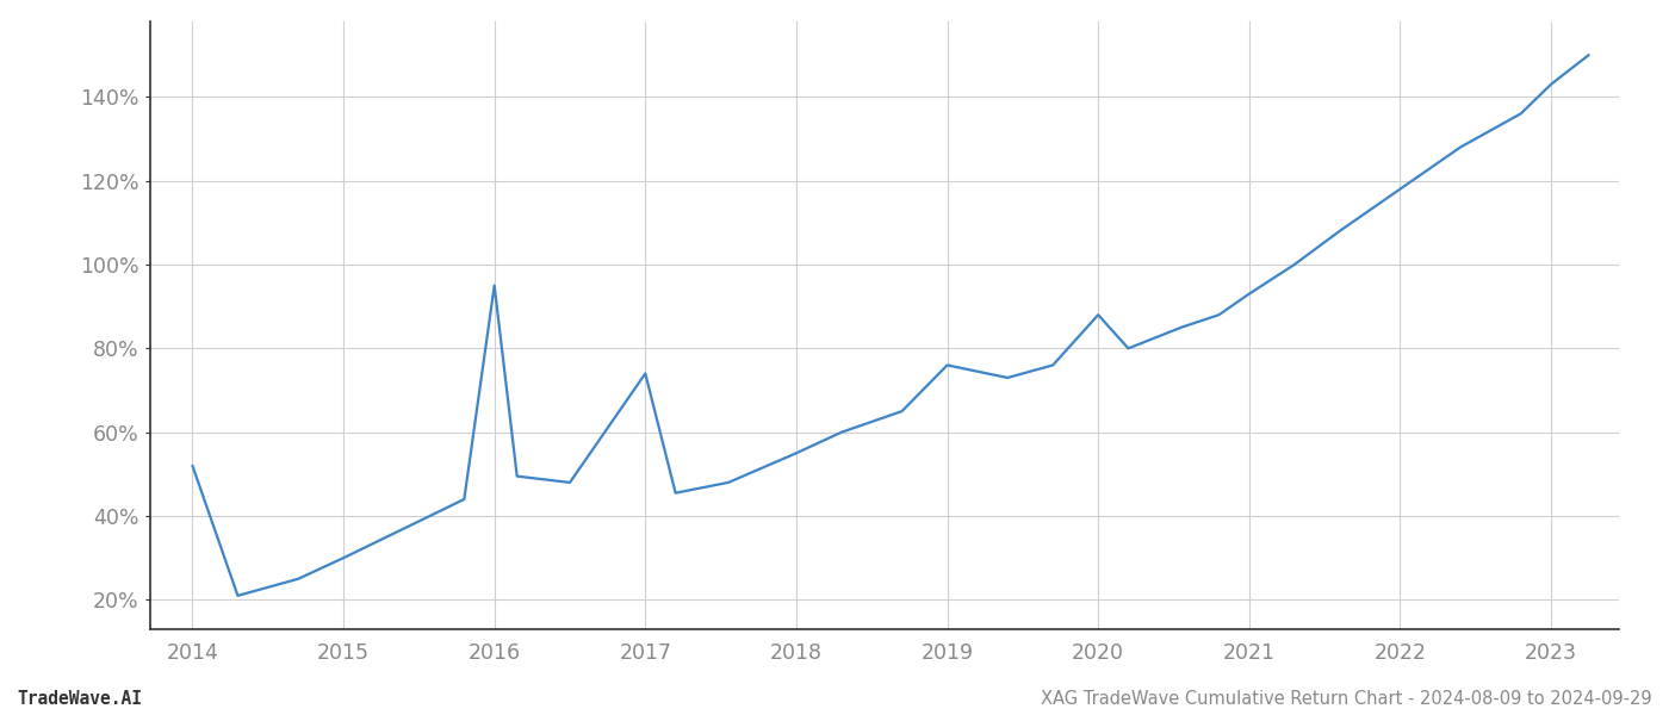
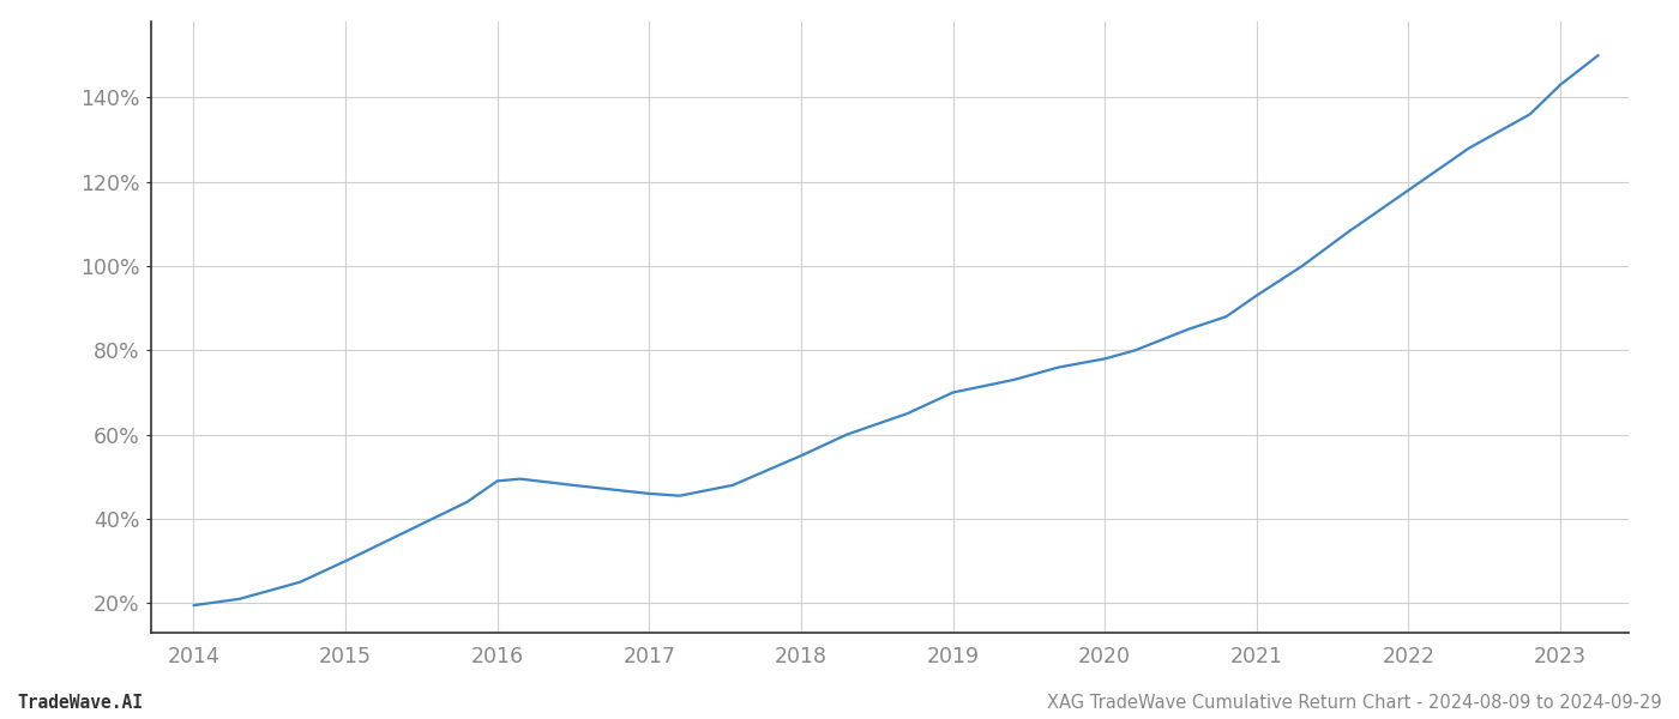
2014: 52.0% -> 19.5%
2016: 95.0% -> 49.0%
2017: 74.0% -> 46.0%
2019: 76.0% -> 70.0%
2020: 88.0% -> 78.0%
